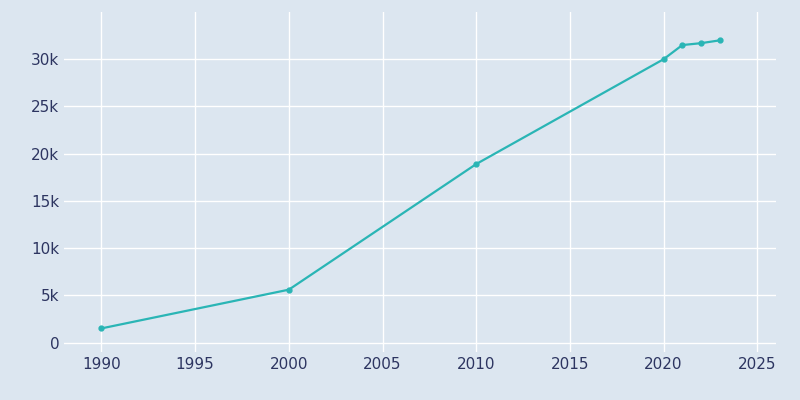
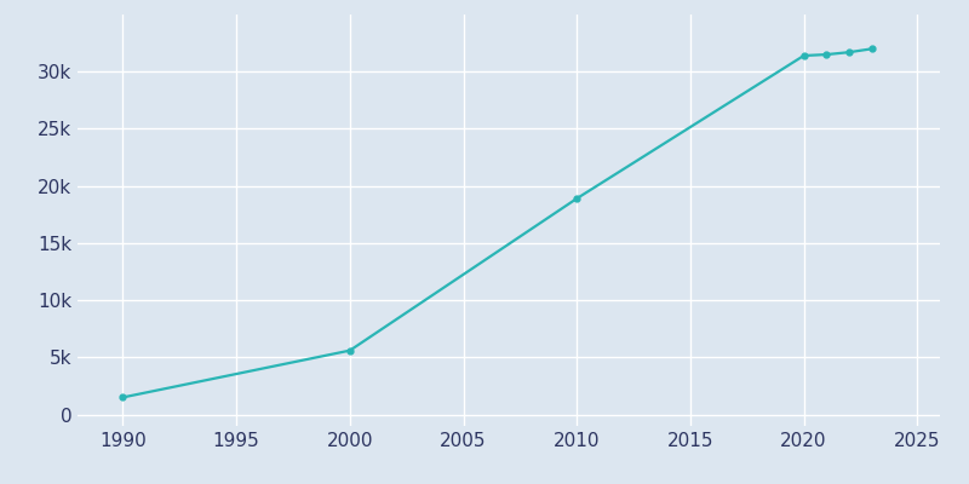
2020: 30.0k -> 31.4k
